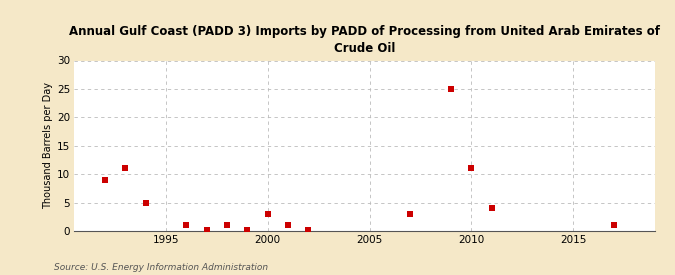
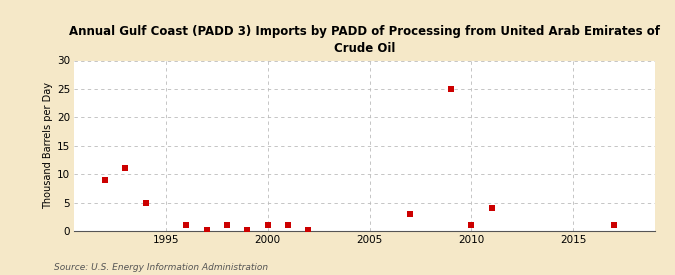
2000: 3.0 -> 1.0
2010: 11.0 -> 1.0
